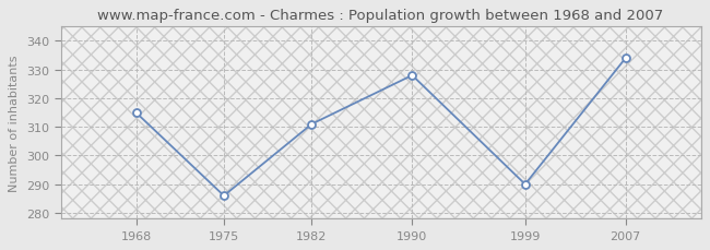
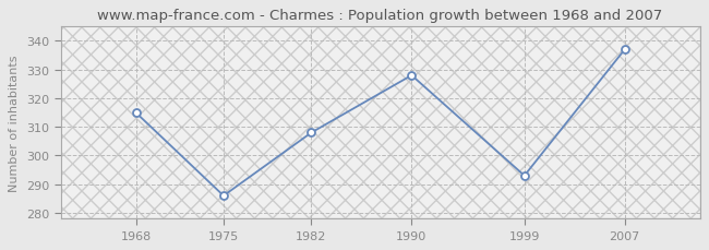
1982: 311 -> 308
1999: 290 -> 293
2007: 334 -> 337
